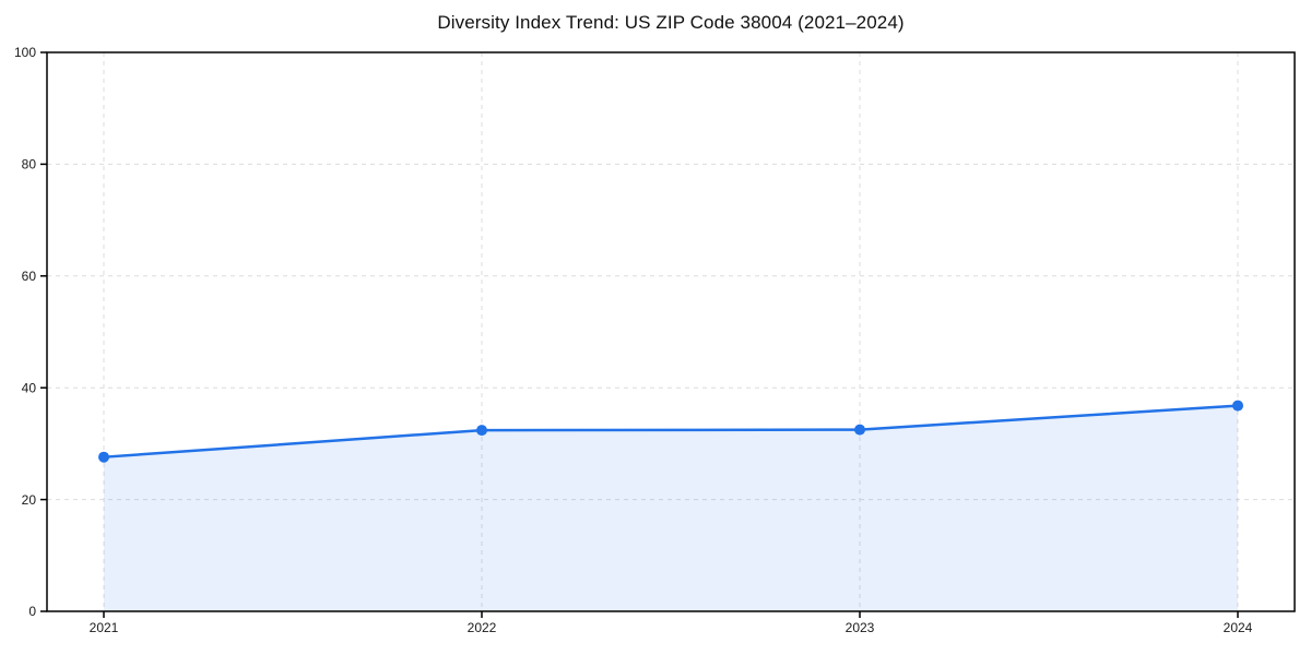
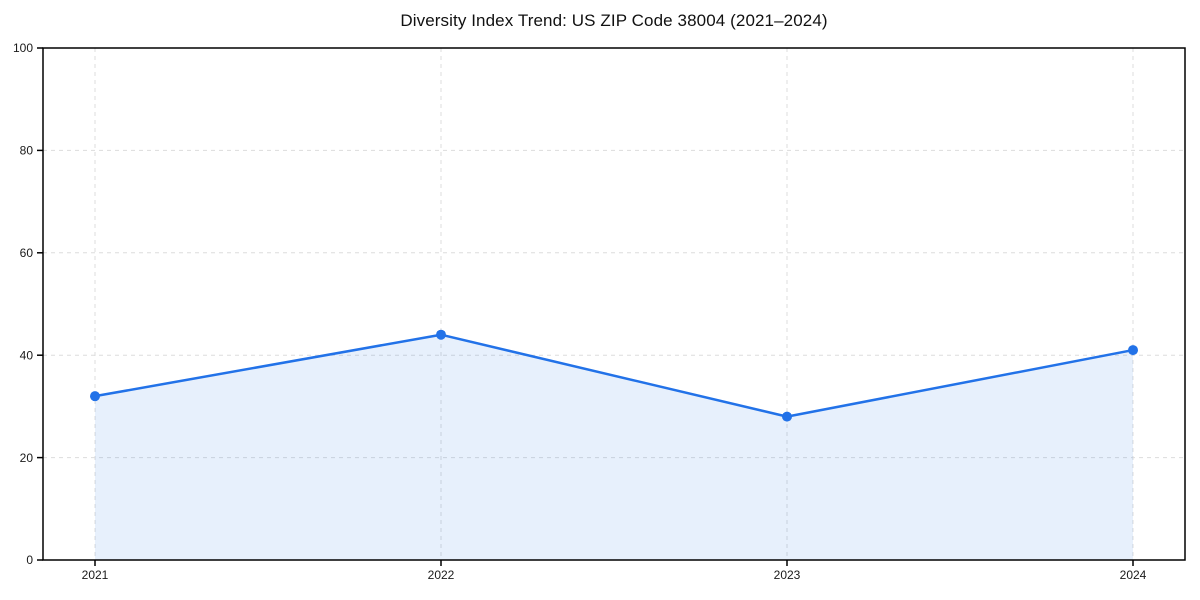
2021: 28 -> 32
2022: 32 -> 44
2023: 32 -> 28
2024: 37 -> 41
